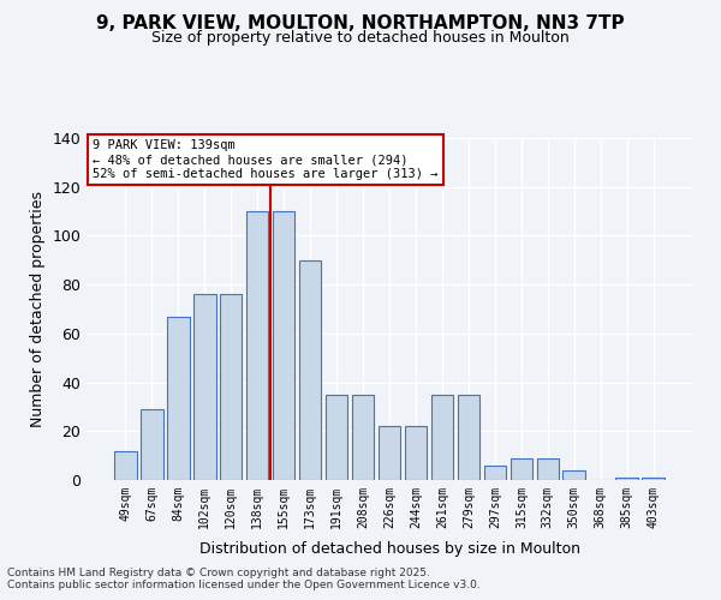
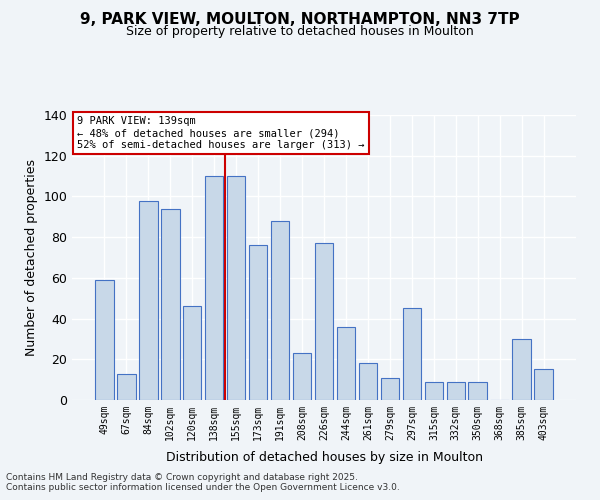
49sqm: 12 -> 59
67sqm: 29 -> 13
84sqm: 67 -> 98
102sqm: 76 -> 94
120sqm: 76 -> 46
173sqm: 90 -> 76
191sqm: 35 -> 88
208sqm: 35 -> 23
226sqm: 22 -> 77
244sqm: 22 -> 36
261sqm: 35 -> 18
279sqm: 35 -> 11
297sqm: 6 -> 45
350sqm: 4 -> 9
385sqm: 1 -> 30
403sqm: 1 -> 15
